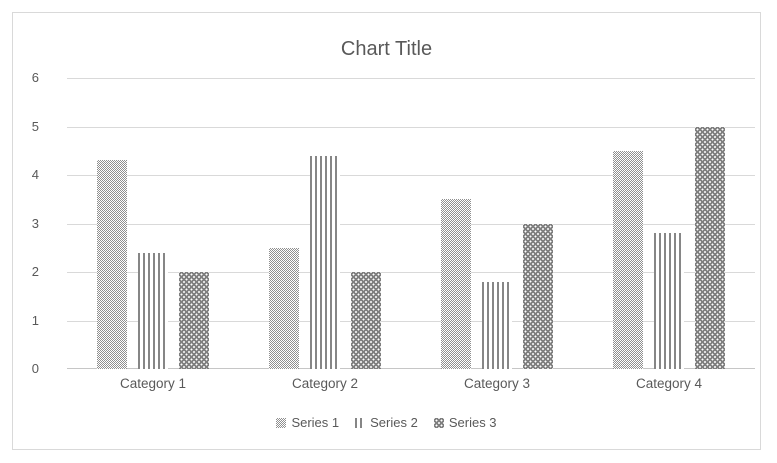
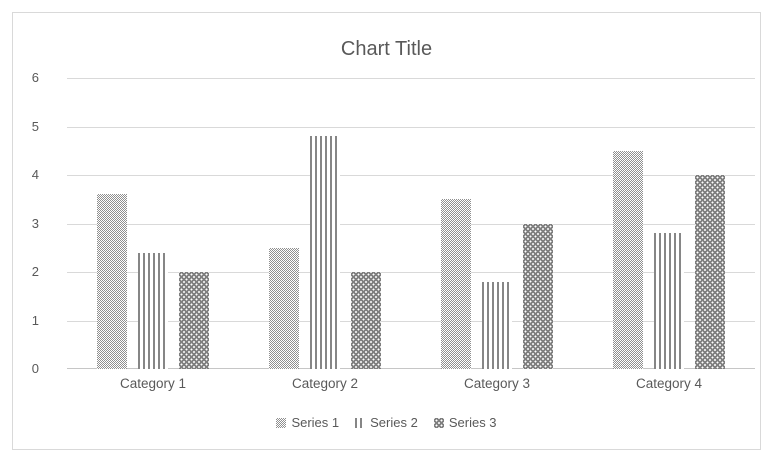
Series 1/Category 1: 4.3 -> 3.6
Series 2/Category 2: 4.4 -> 4.8
Series 3/Category 4: 5 -> 4
